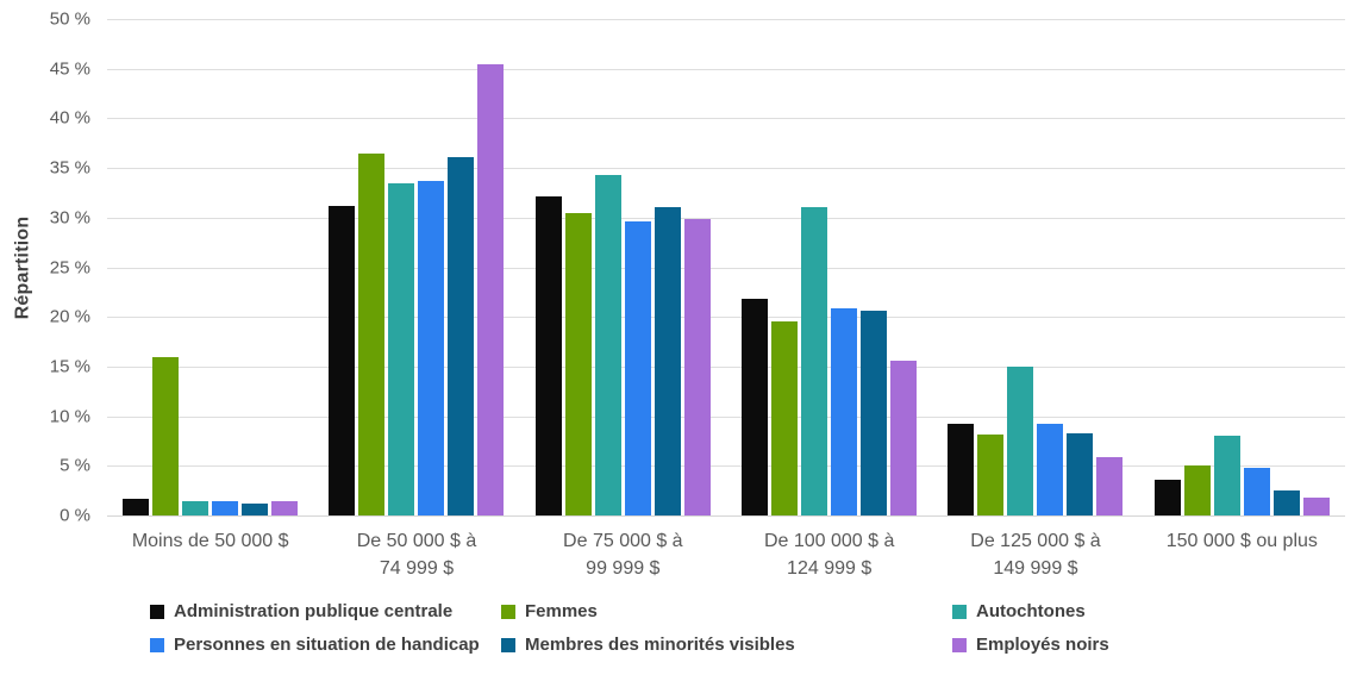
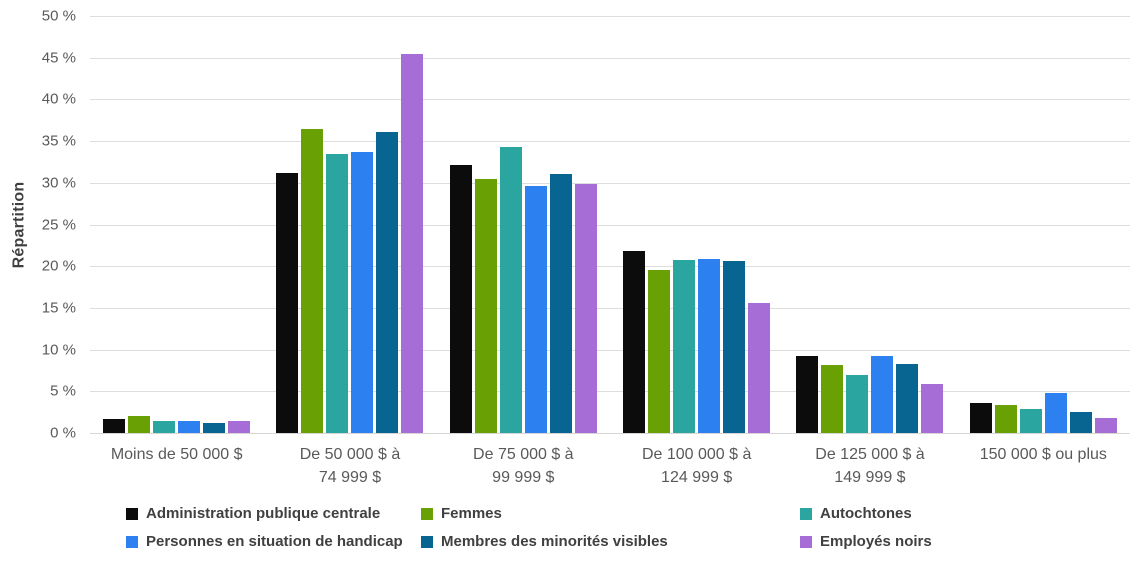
Femmes/Moins de 50 000 $: 16% -> 2%
Autochtones/De 100 000 $ à 124 999 $: 31% -> 21%
Autochtones/De 125 000 $ à 149 999 $: 15% -> 7%
Femmes/150 000 $ ou plus: 5% -> 3%
Autochtones/150 000 $ ou plus: 8% -> 3%
